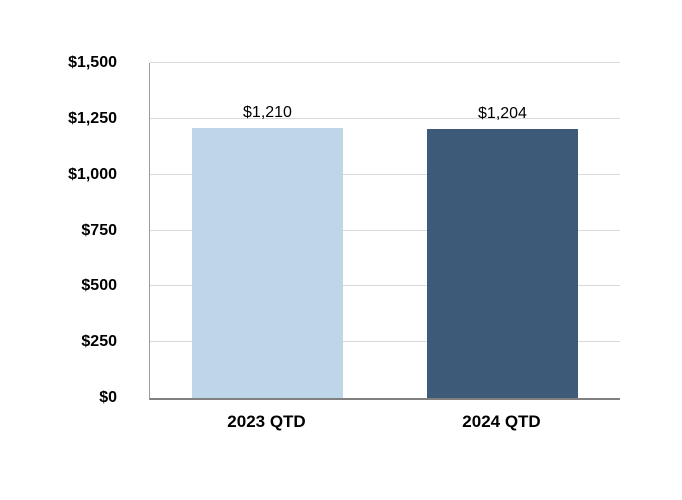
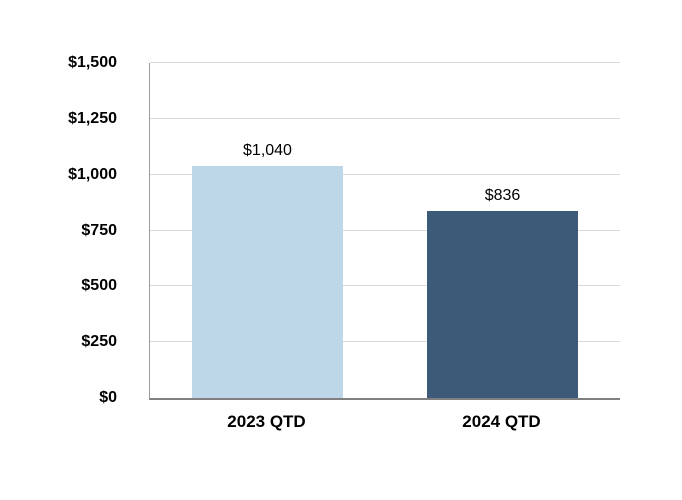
2023 QTD: $1,210 -> $1,040
2024 QTD: $1,204 -> $836
